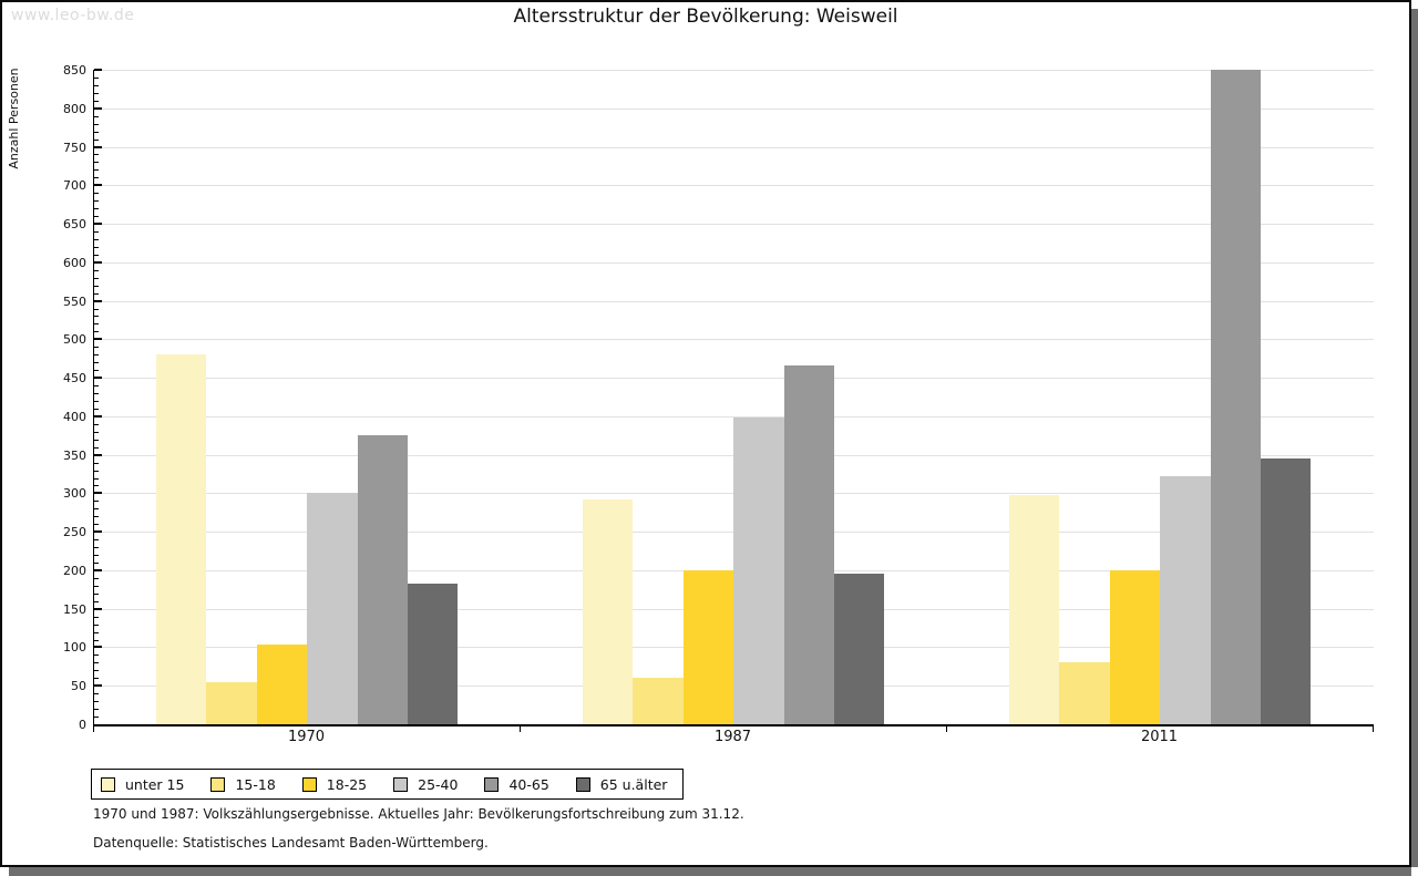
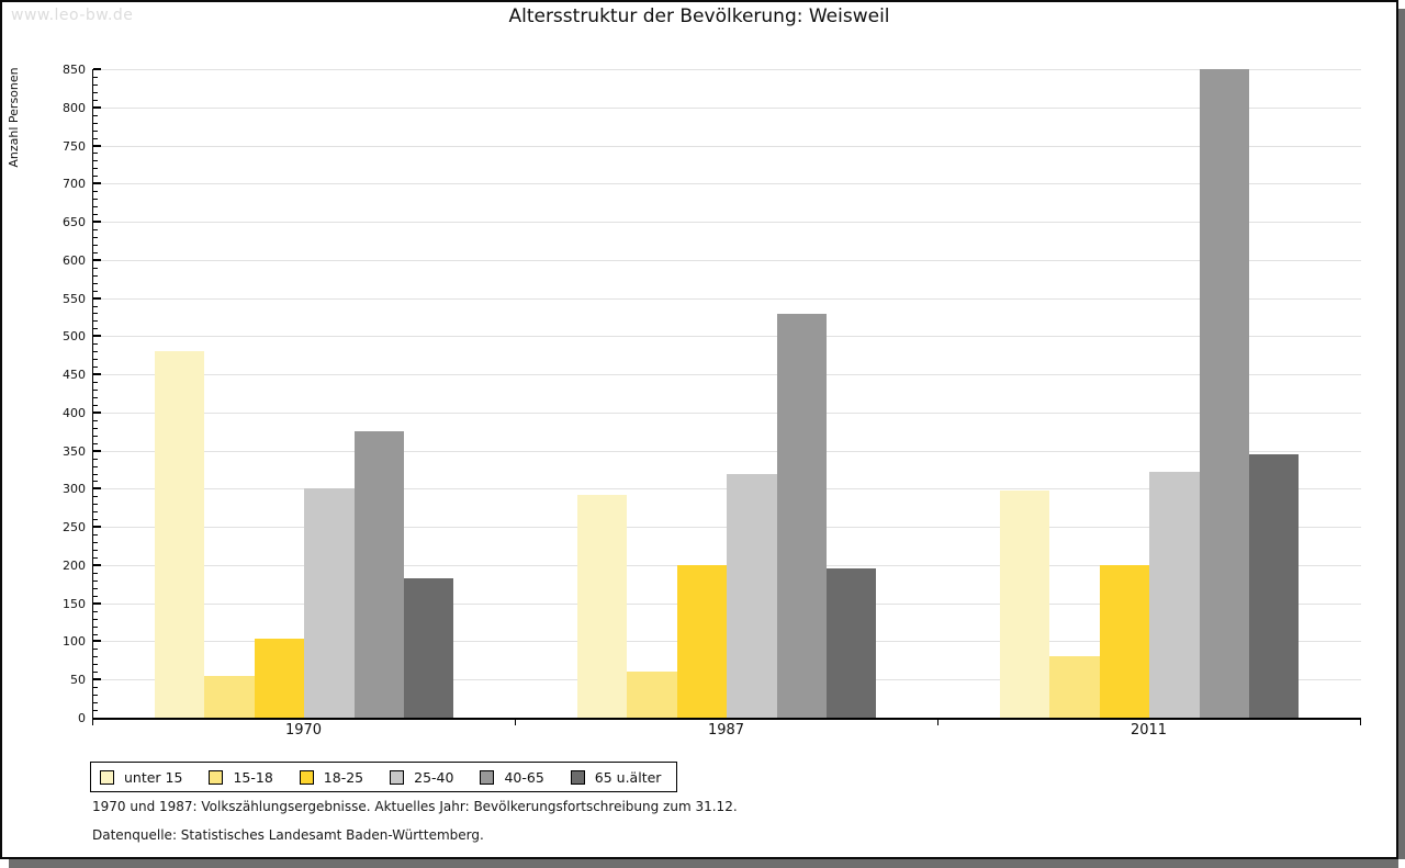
25-40/1987: 400 -> 320
40-65/1987: 470 -> 530
